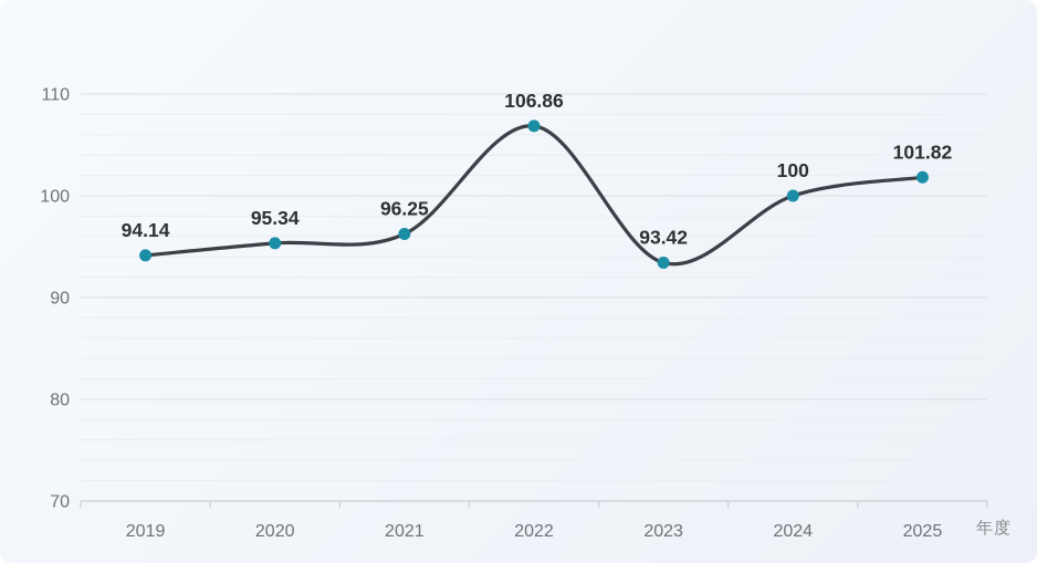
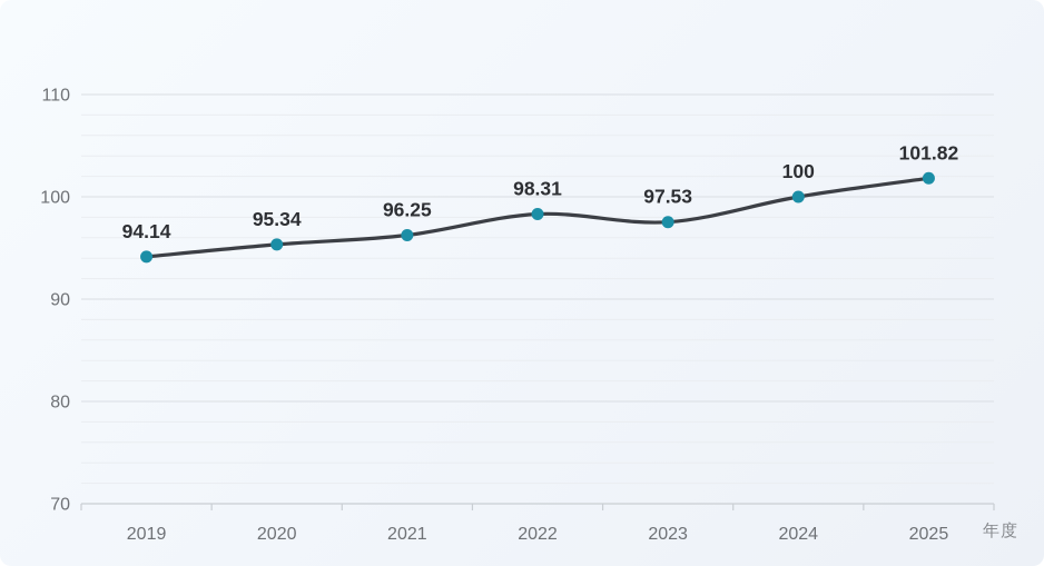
2022: 106.86 -> 98.31
2023: 93.42 -> 97.53
